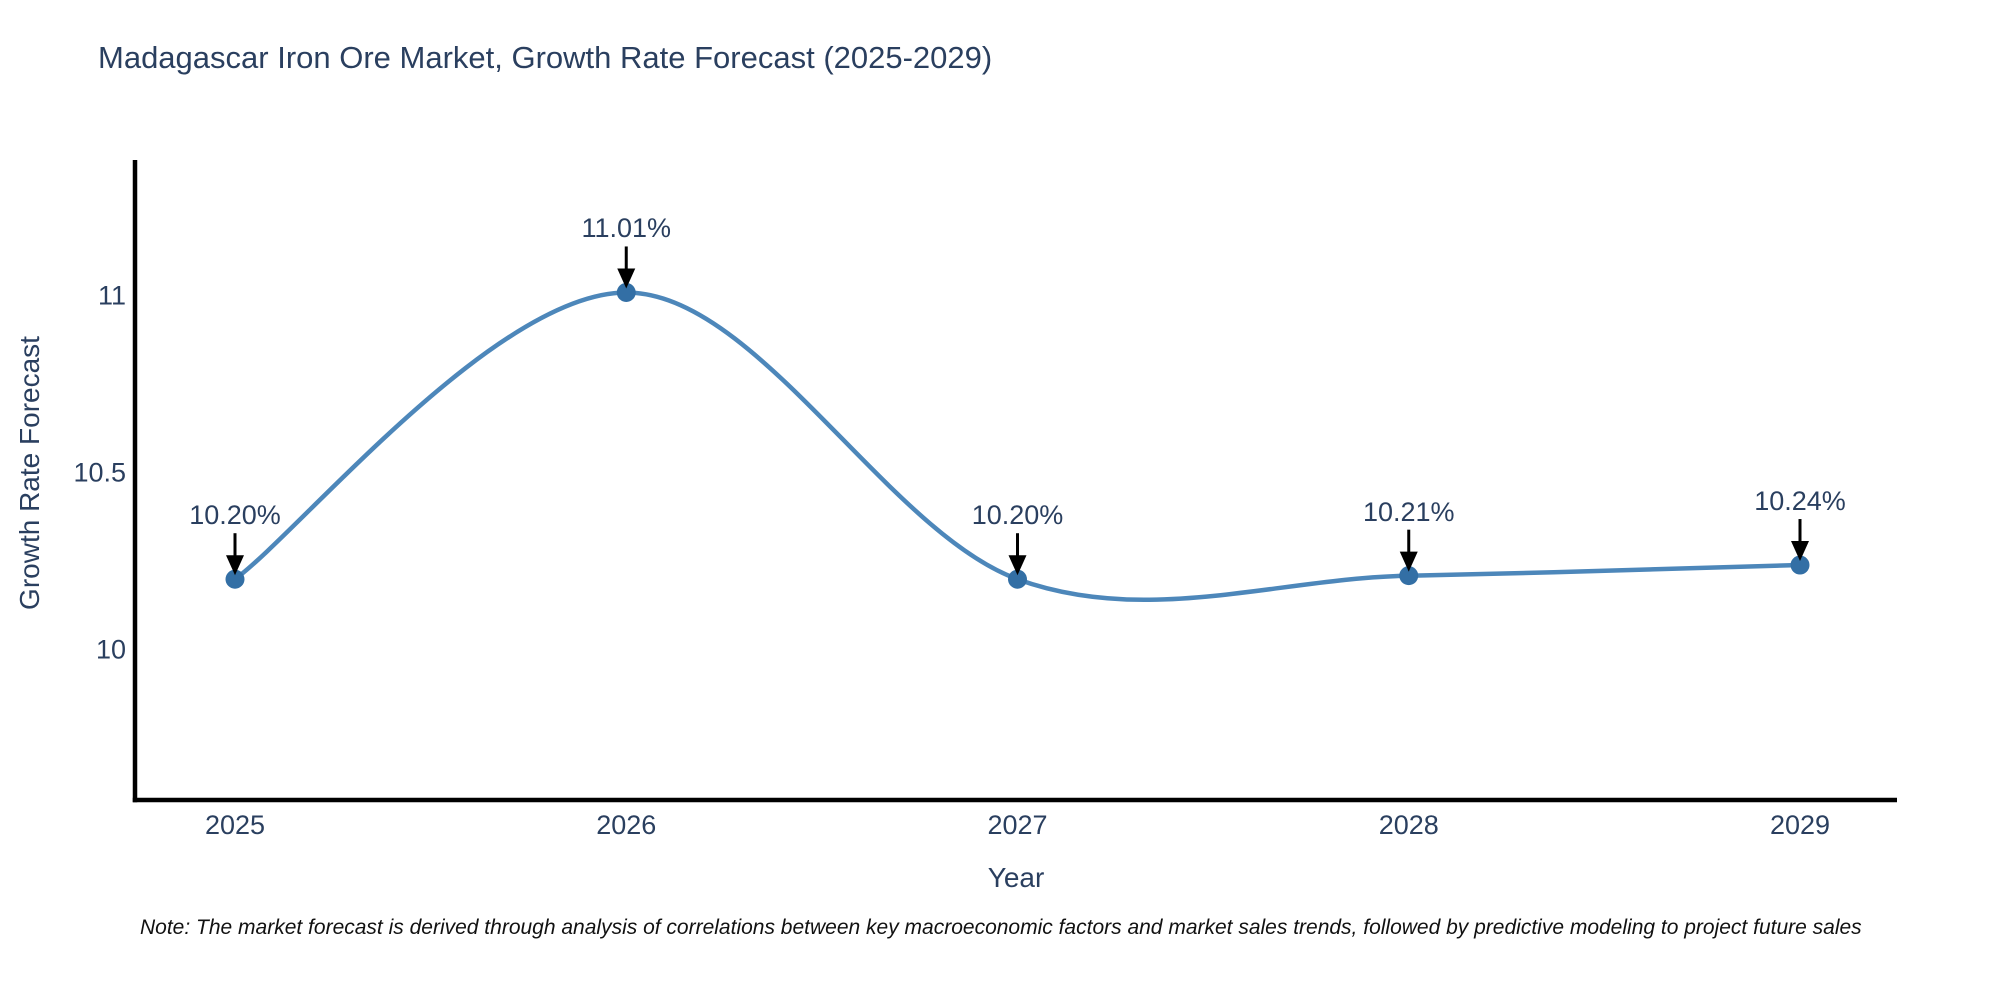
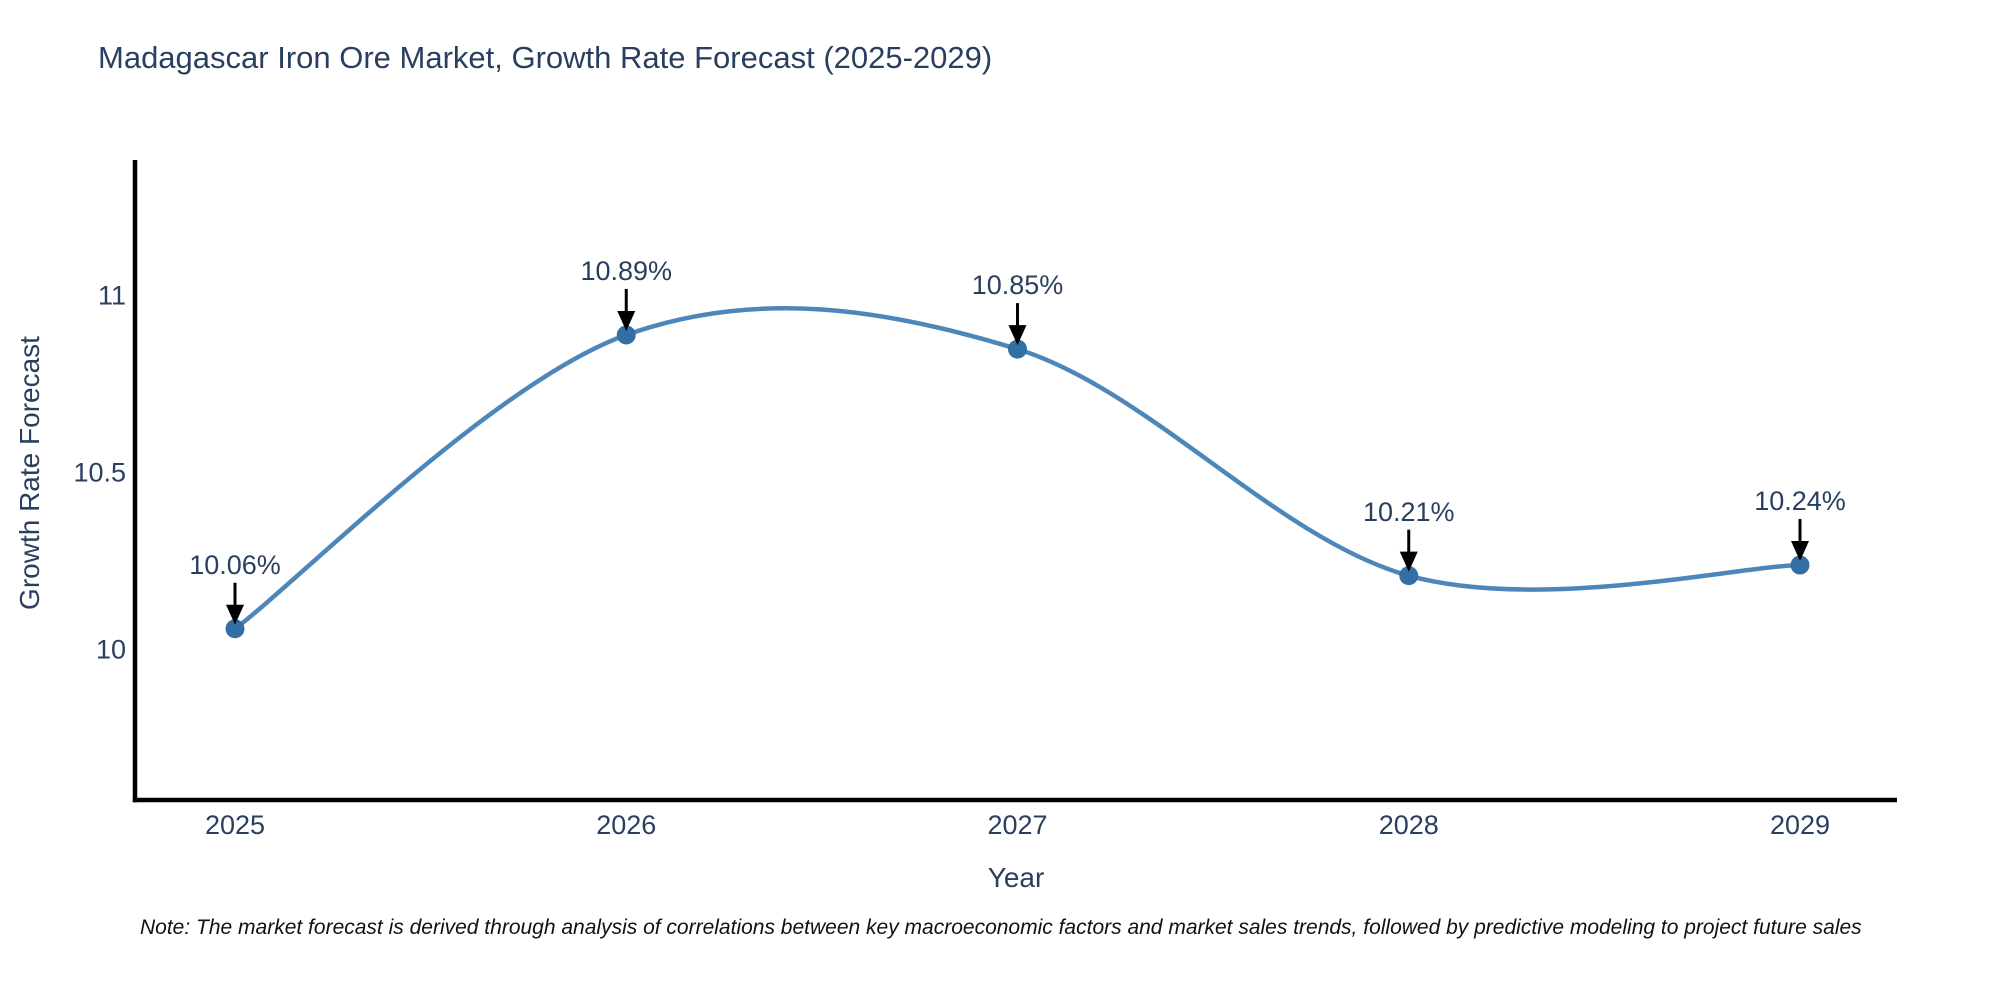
2025: 10.20% -> 10.06%
2026: 11.01% -> 10.89%
2027: 10.20% -> 10.85%
